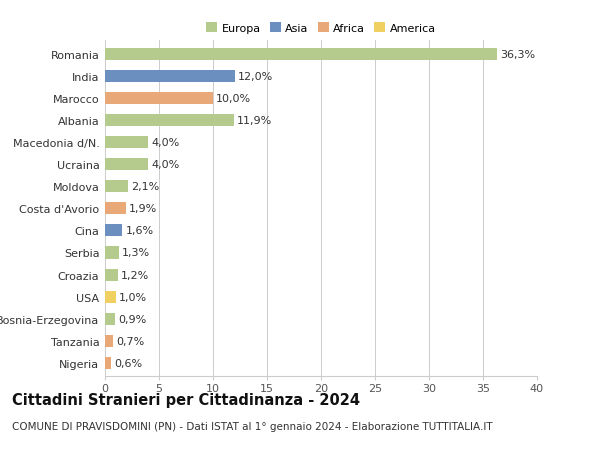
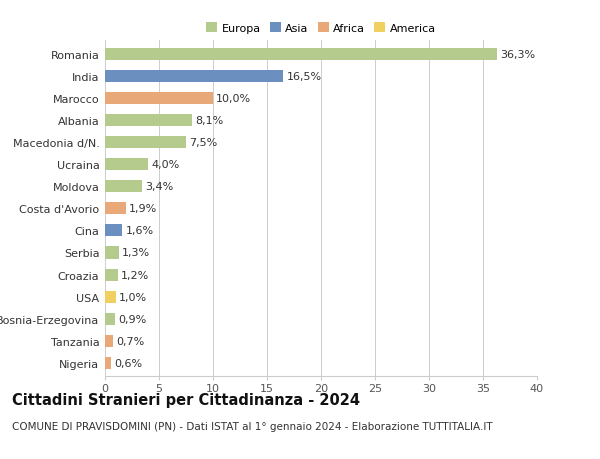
India: 12,0% -> 16,5%
Albania: 11,9% -> 8,1%
Macedonia d/N.: 4,0% -> 7,5%
Moldova: 2,1% -> 3,4%
